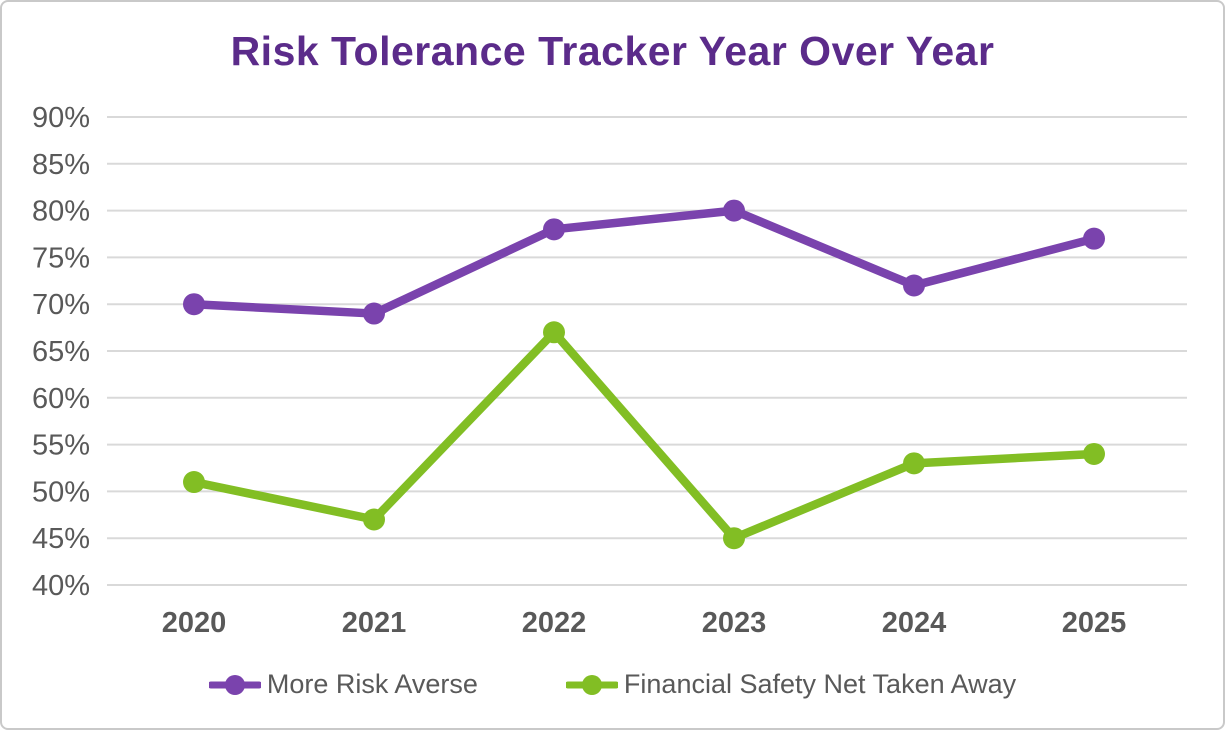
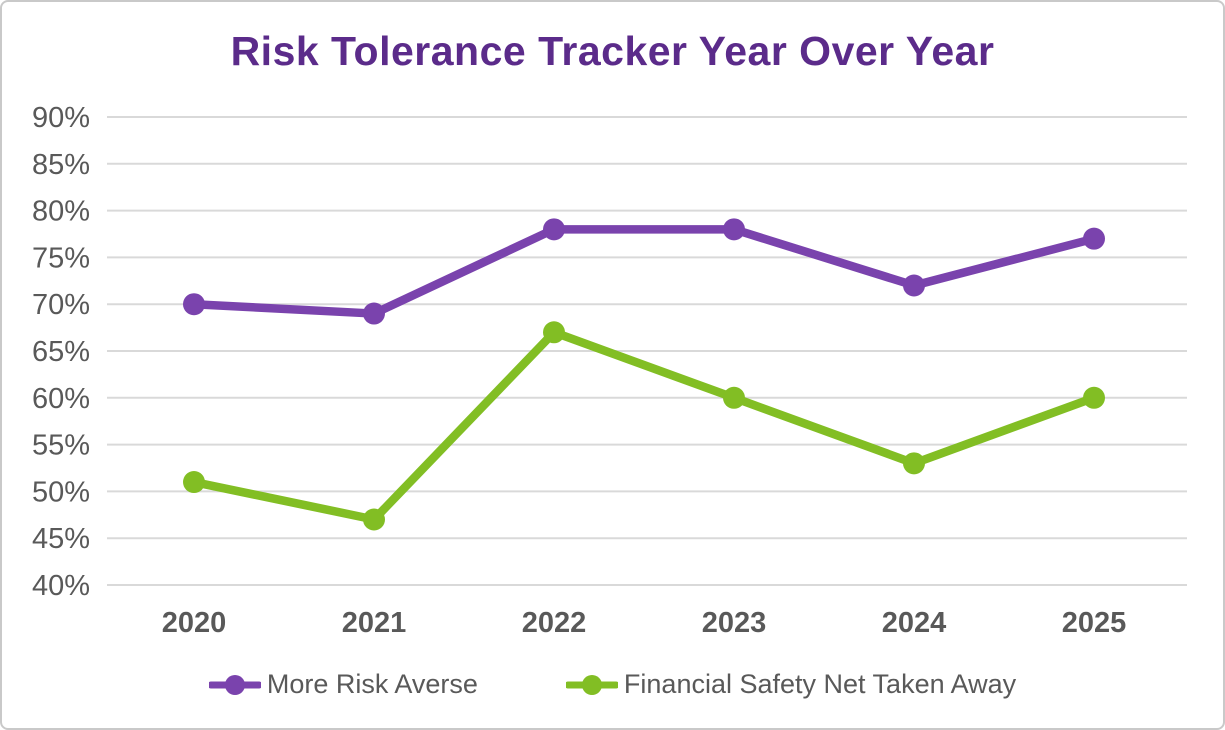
More Risk Averse/2023: 80% -> 78%
Financial Safety Net Taken Away/2023: 45% -> 60%
Financial Safety Net Taken Away/2025: 54% -> 60%
